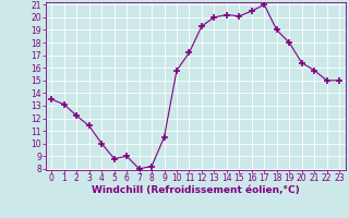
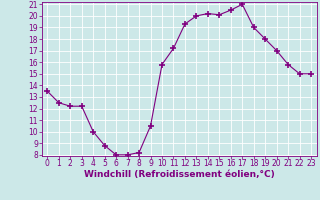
1: 13.1 -> 12.5
3: 11.4 -> 12.2
6: 9.0 -> 8.0
20: 16.4 -> 17.0
